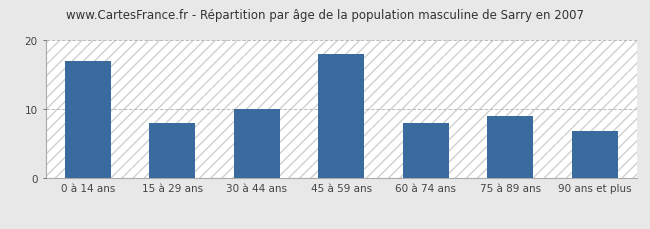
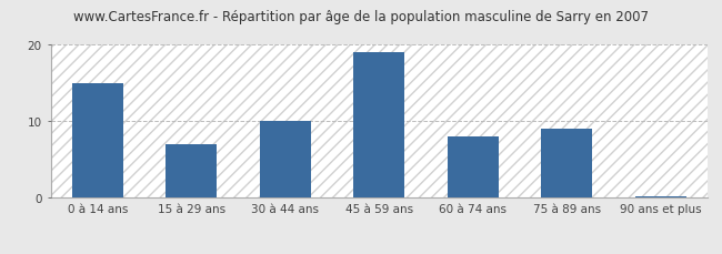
0 à 14 ans: 17.0 -> 15.0
15 à 29 ans: 8.0 -> 7.0
45 à 59 ans: 18.0 -> 19.0
90 ans et plus: 6.8 -> 0.2
